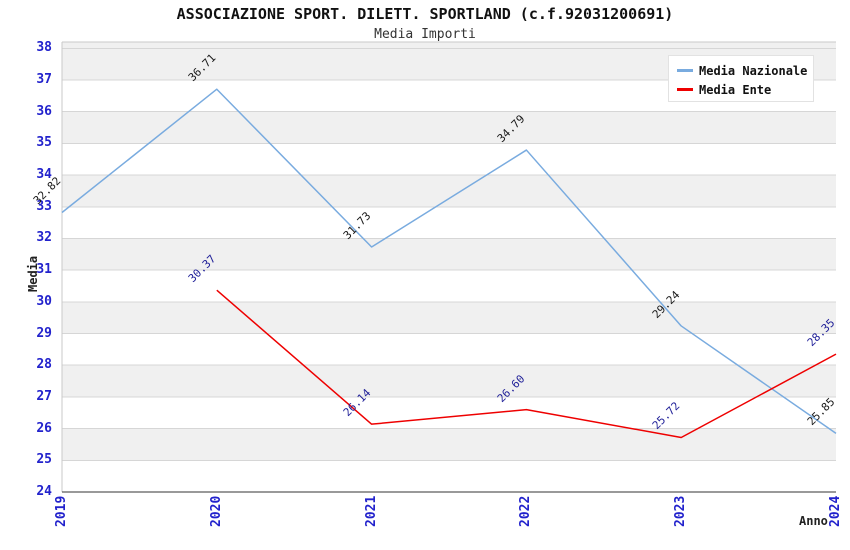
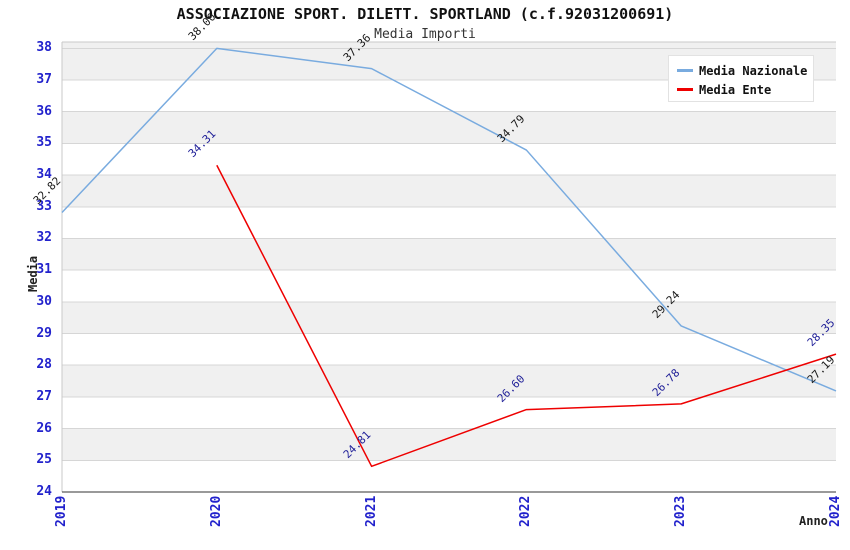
Media Nazionale/2020: 36.71 -> 38.00
Media Ente/2020: 30.37 -> 34.31
Media Nazionale/2021: 31.73 -> 37.36
Media Ente/2021: 26.14 -> 24.81
Media Ente/2023: 25.72 -> 26.78
Media Nazionale/2024: 25.85 -> 27.19
